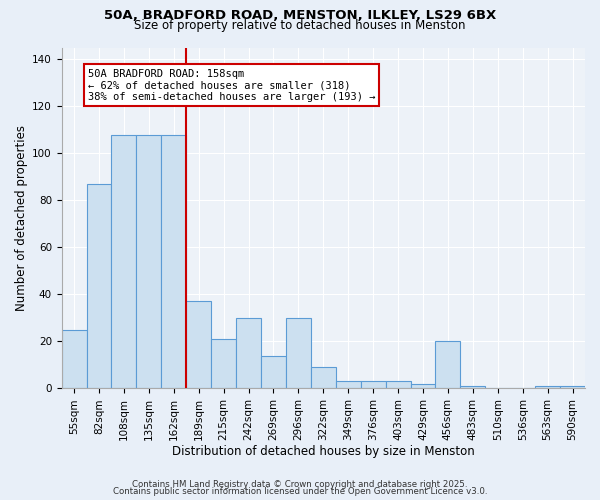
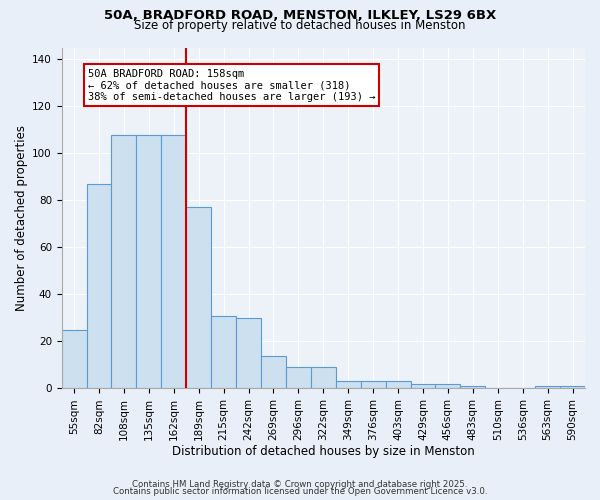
189sqm: 37 -> 77
215sqm: 21 -> 31
296sqm: 30 -> 9
456sqm: 20 -> 2
